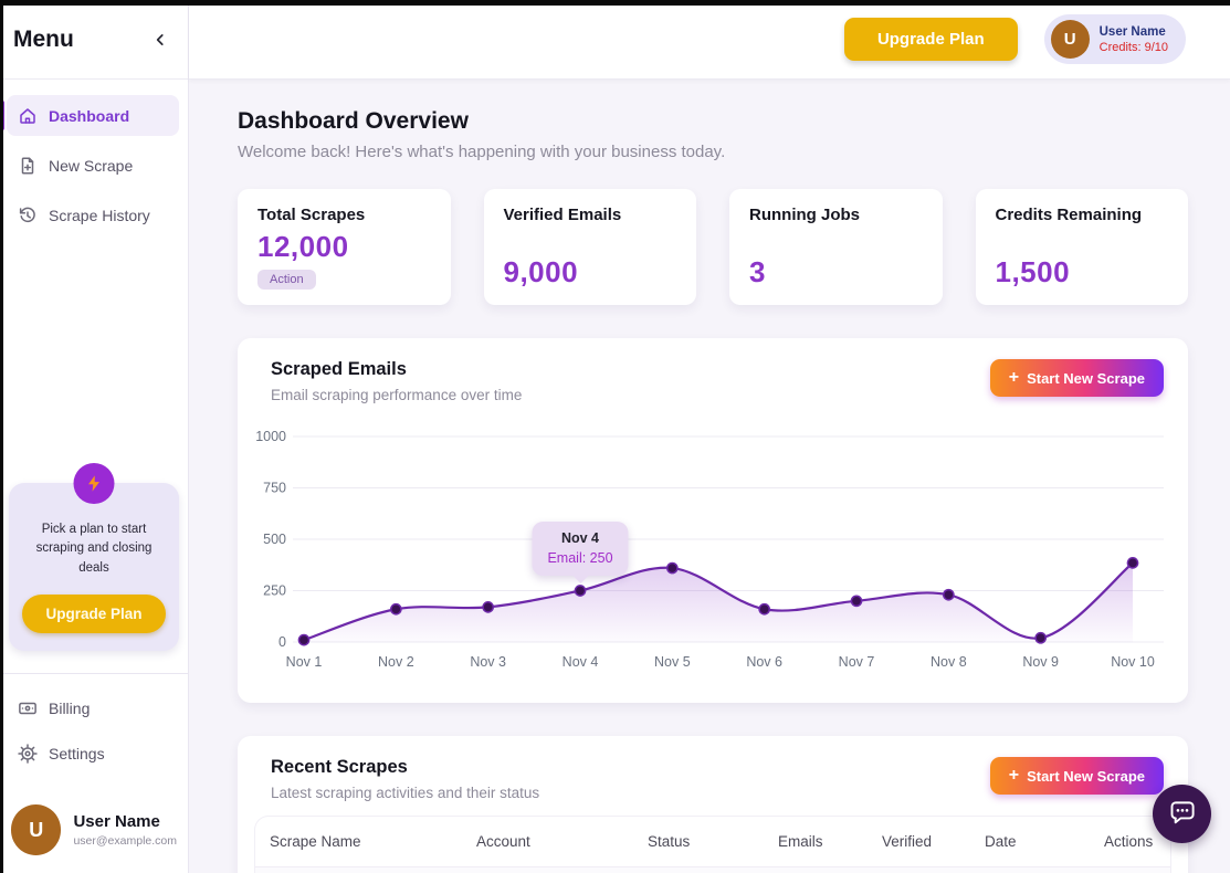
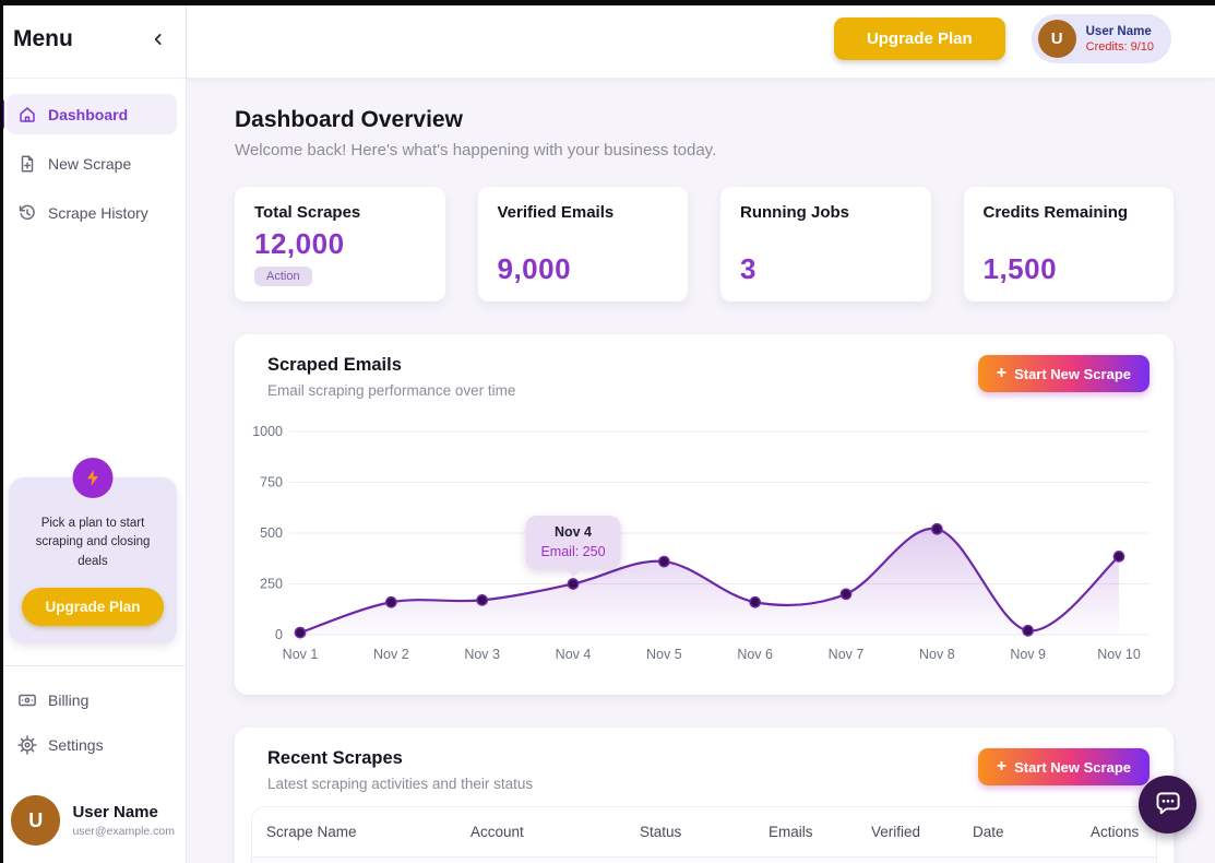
Nov 8: 230 -> 520
